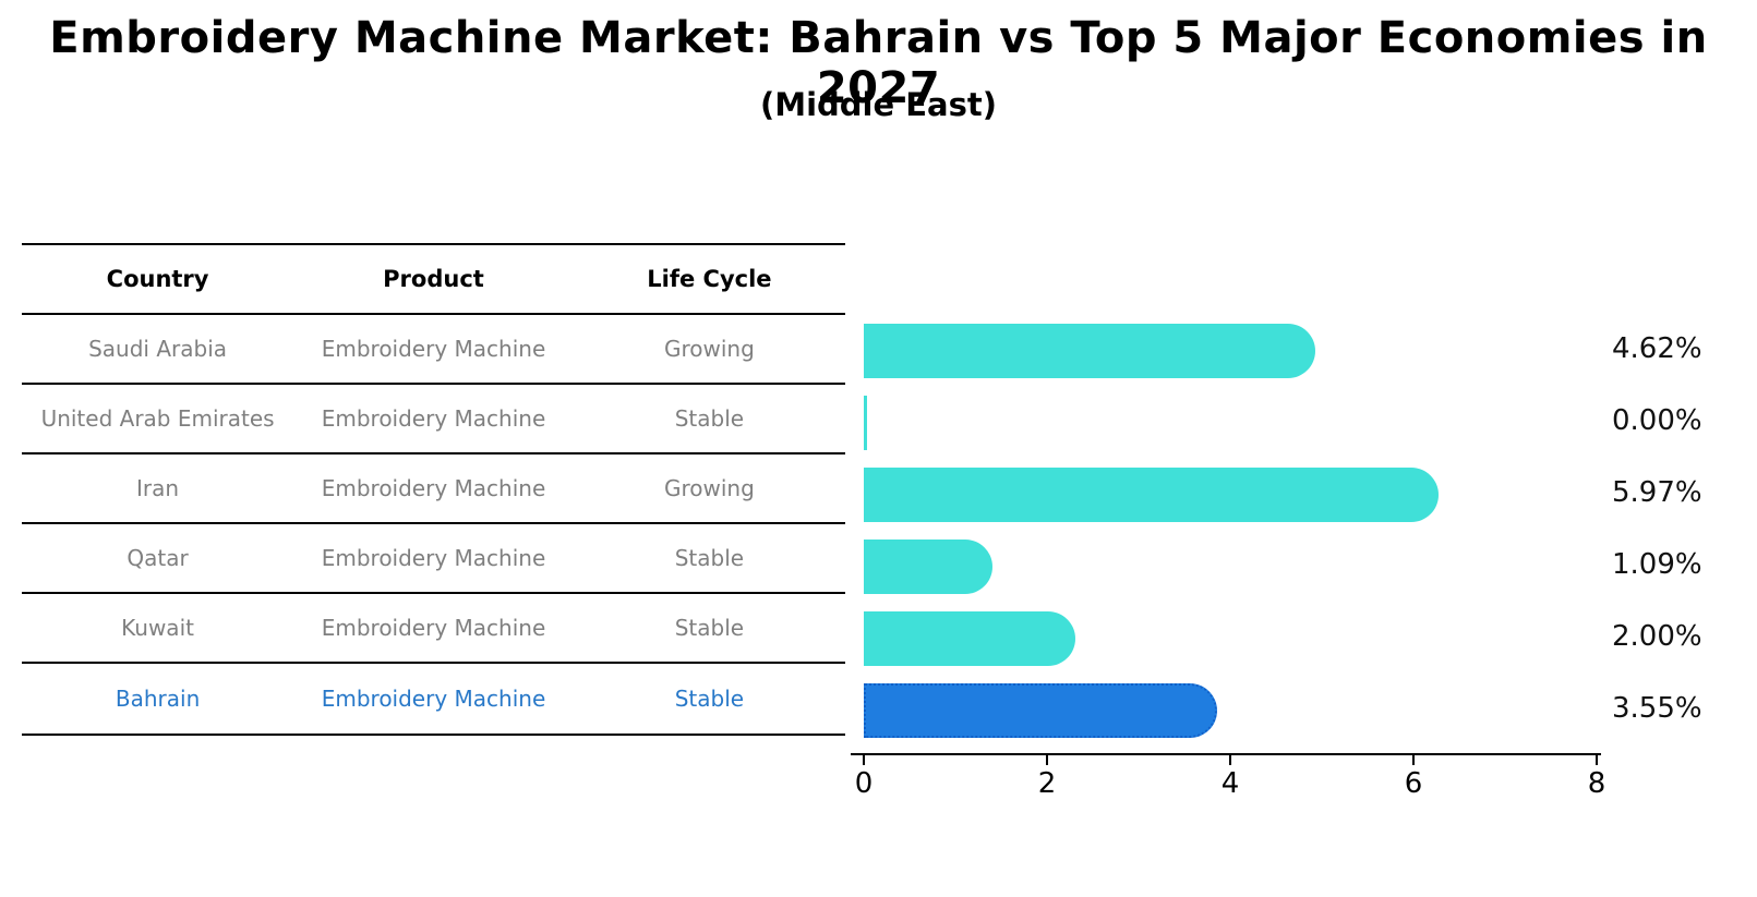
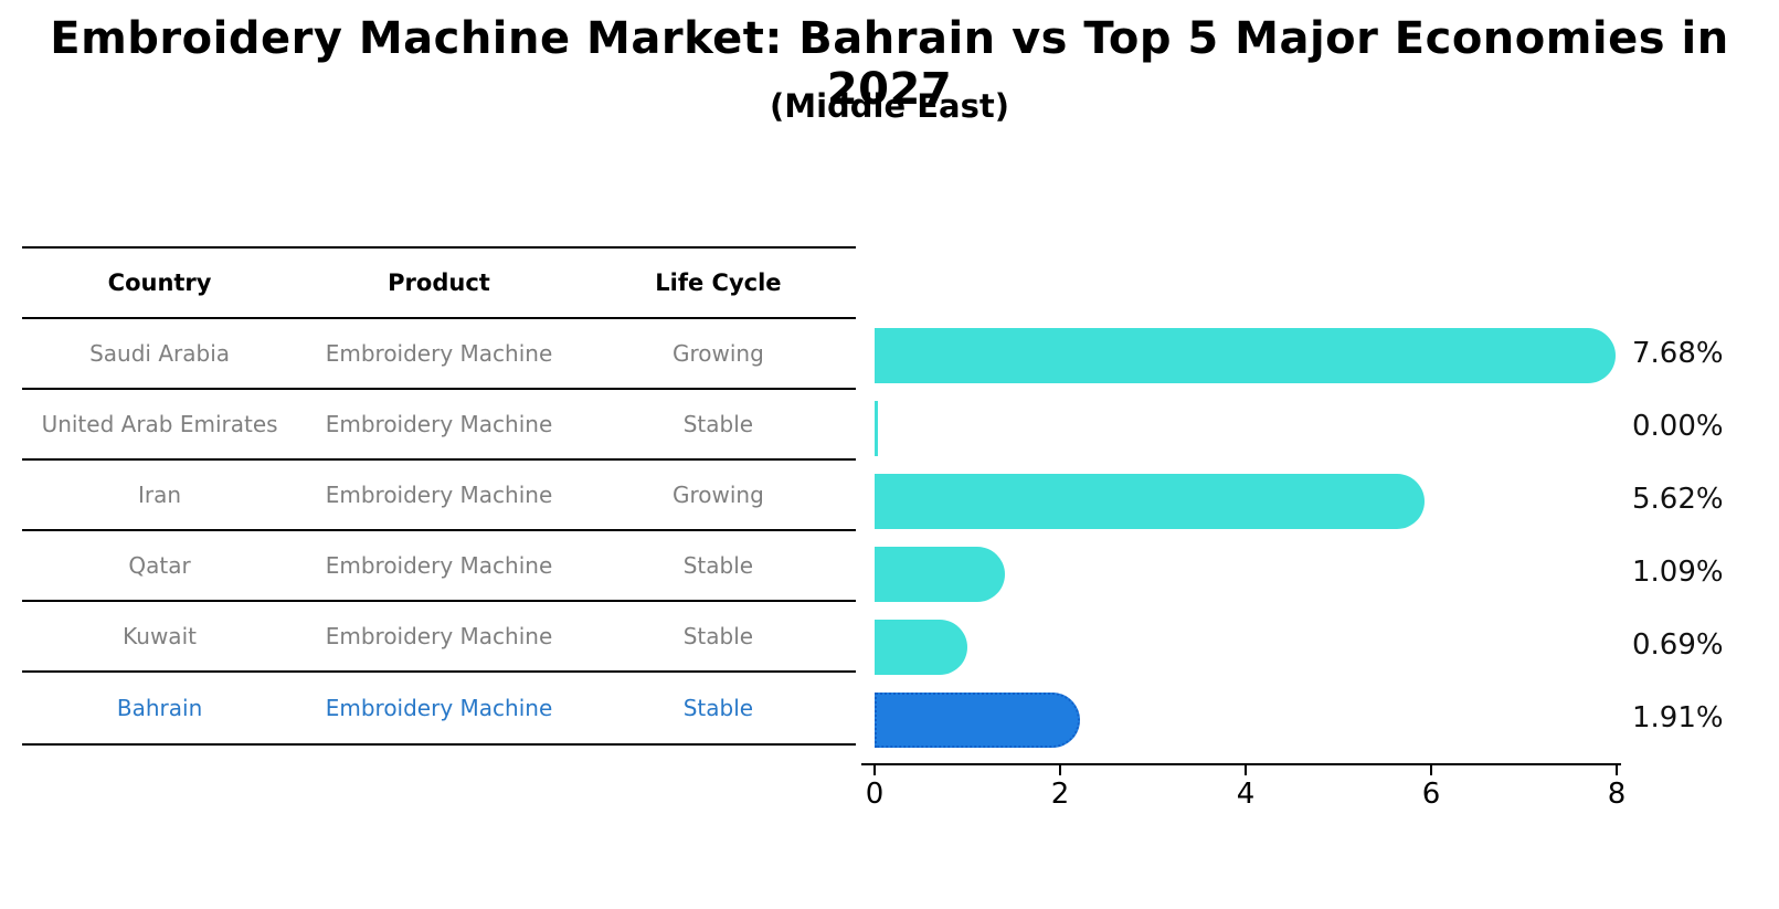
Saudi Arabia: 4.62% -> 7.68%
Iran: 5.97% -> 5.62%
Kuwait: 2.00% -> 0.69%
Bahrain: 3.55% -> 1.91%
